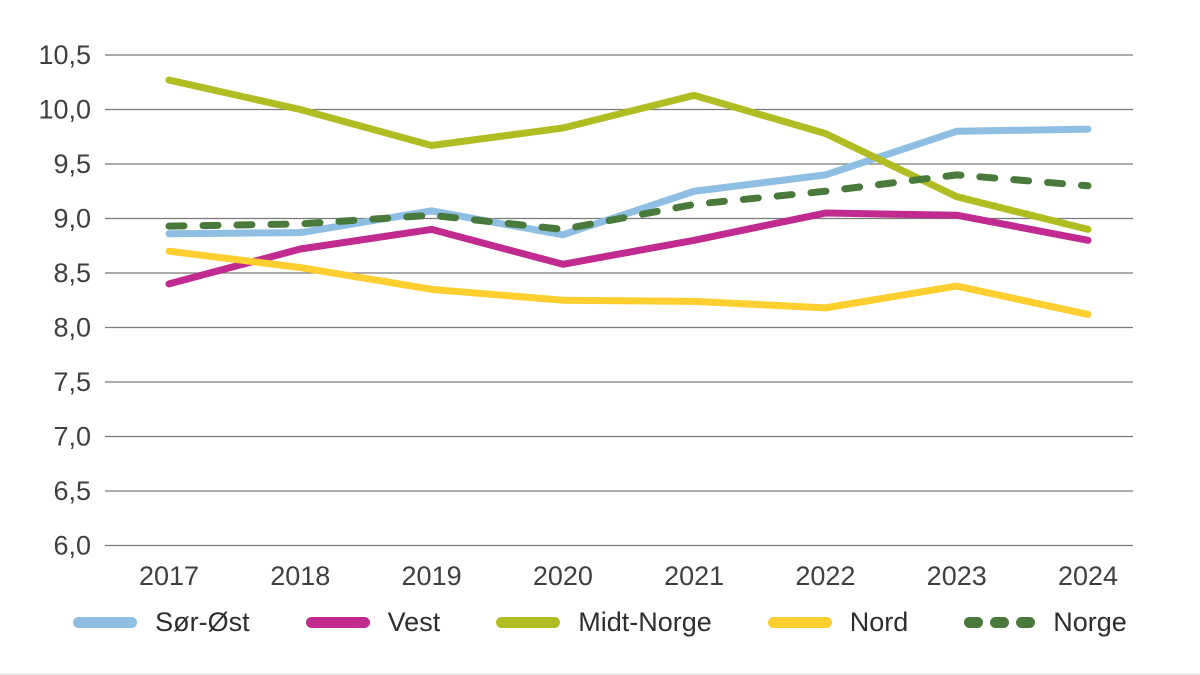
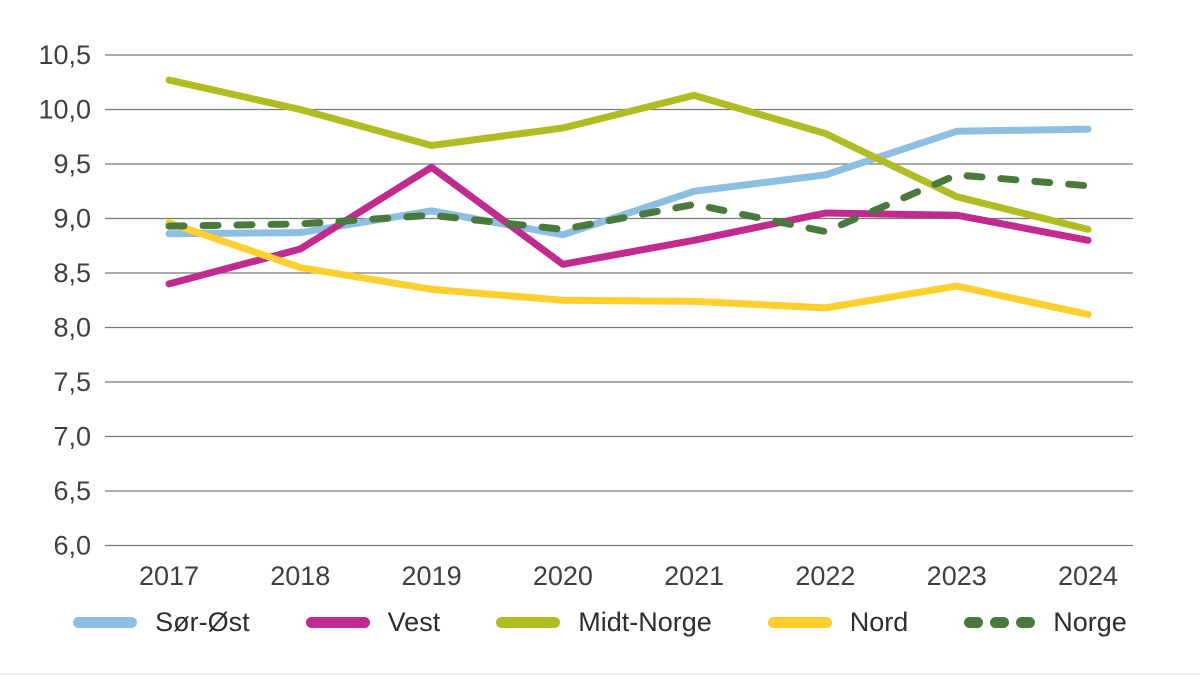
Nord/2017: 8,70 -> 8,96
Vest/2019: 8,90 -> 9,47
Norge/2022: 9,25 -> 8,88
